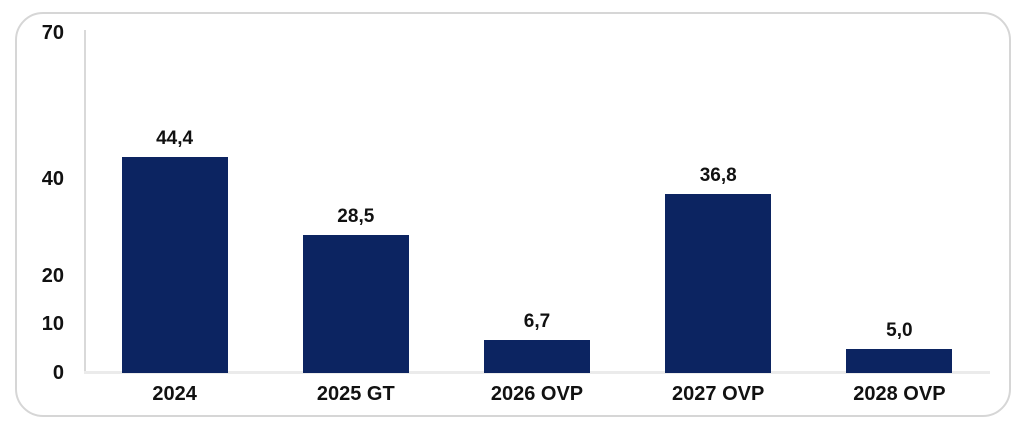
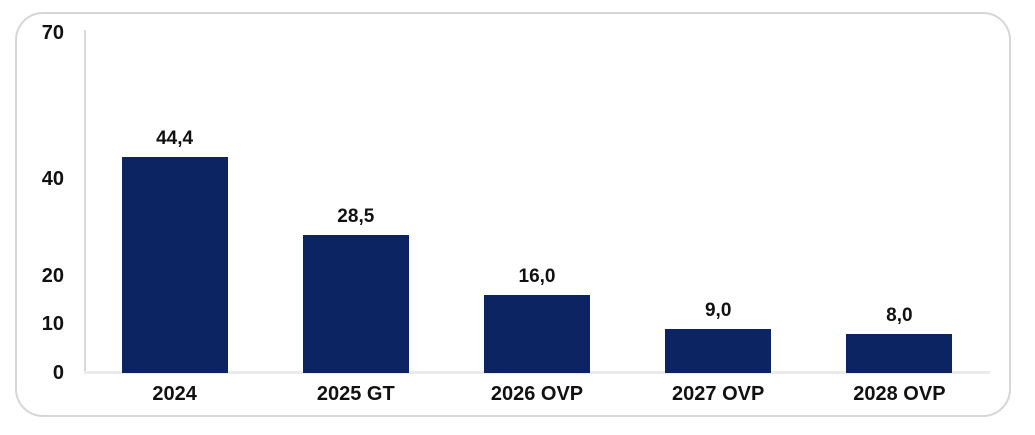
2026 OVP: 6,7 -> 16,0
2027 OVP: 36,8 -> 9,0
2028 OVP: 5,0 -> 8,0
